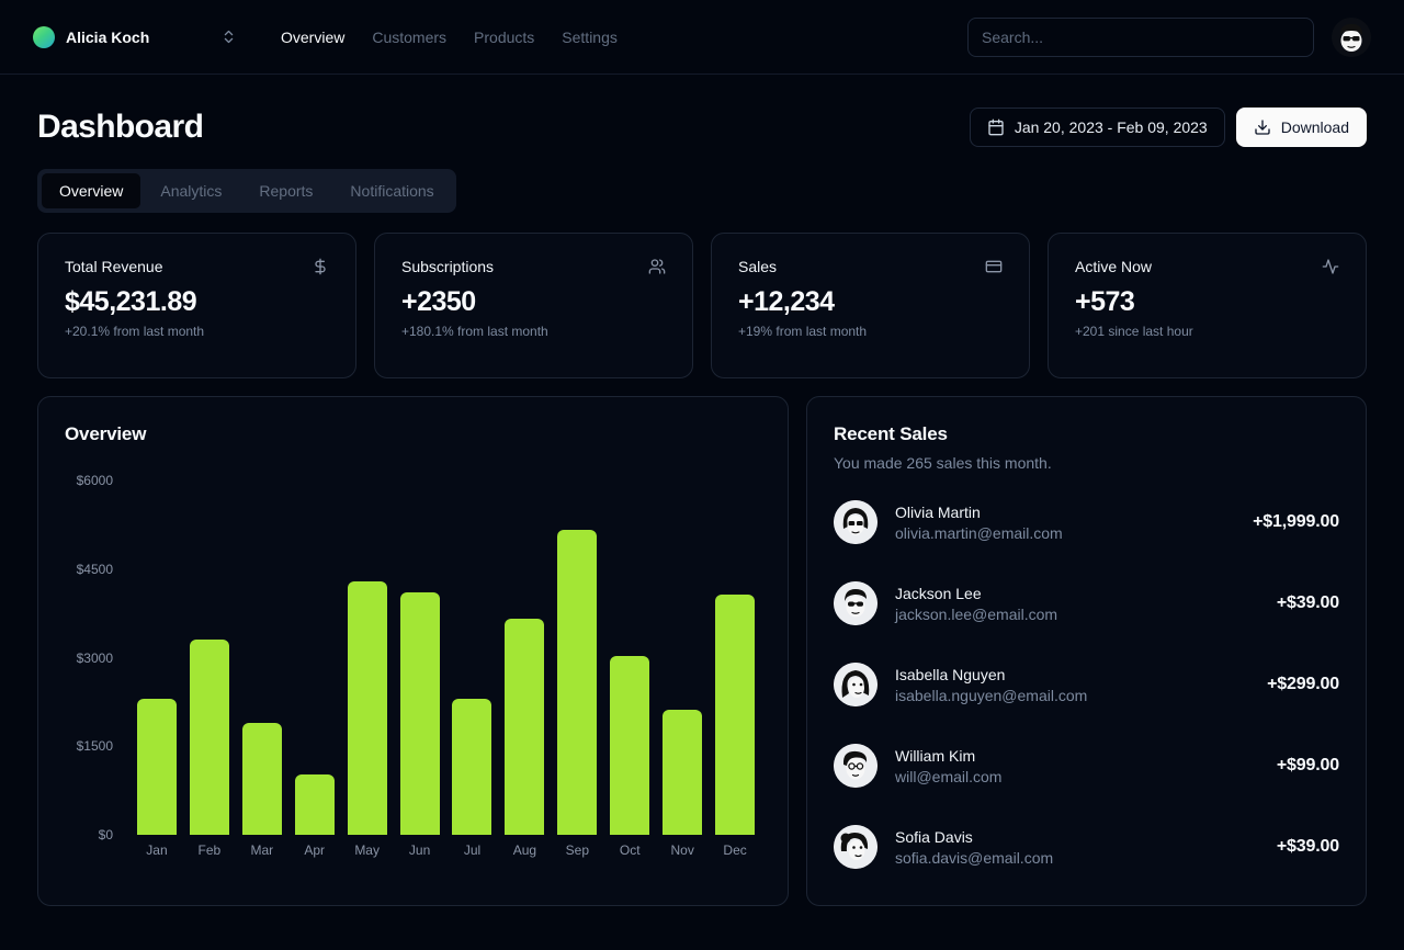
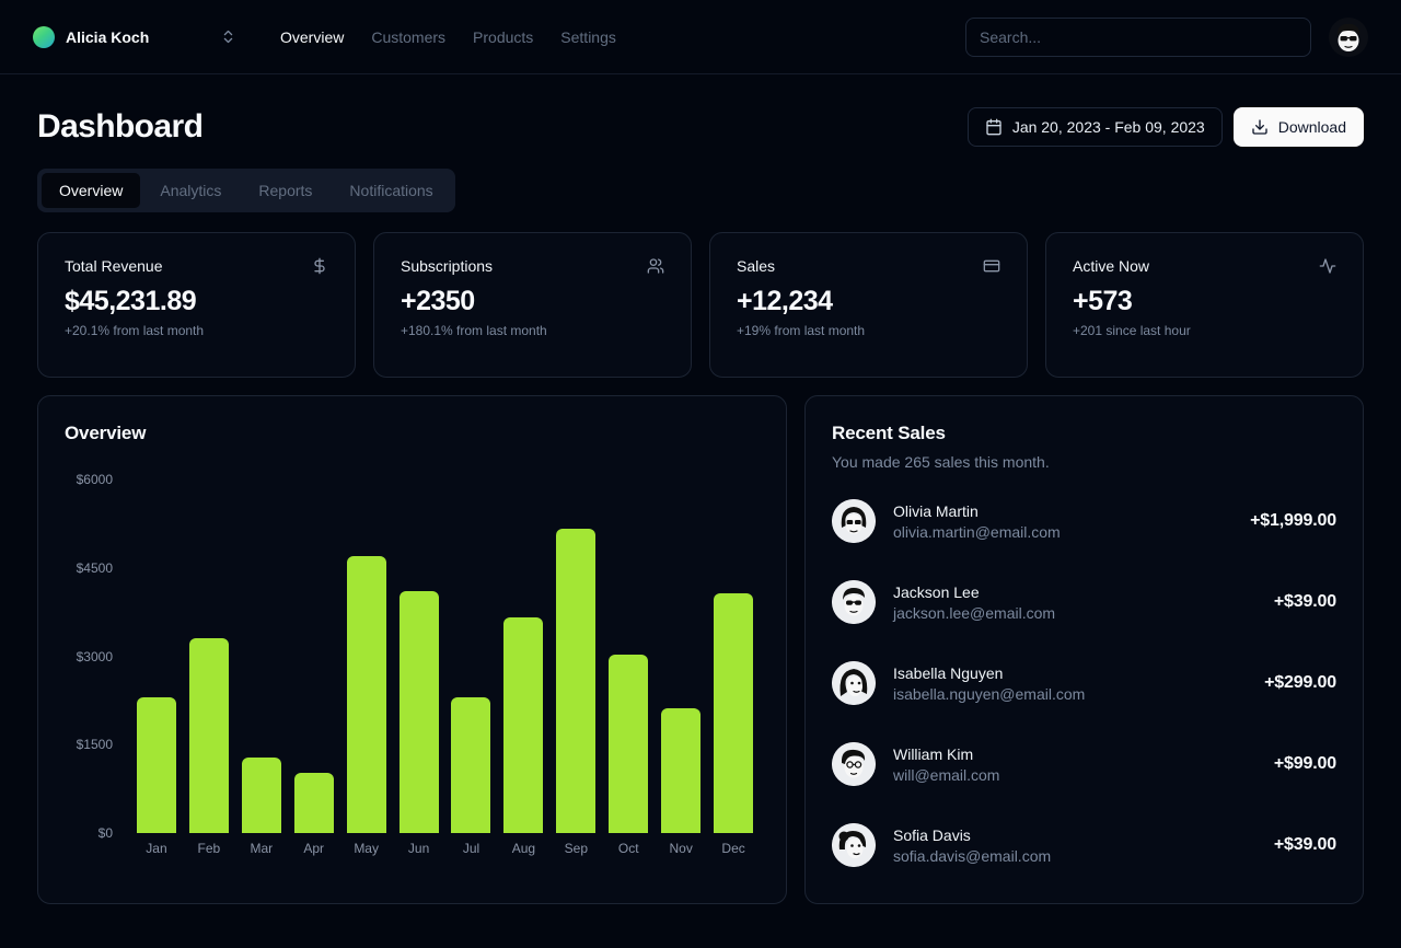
Mar: $1900 -> $1300
May: $4300 -> $4700
